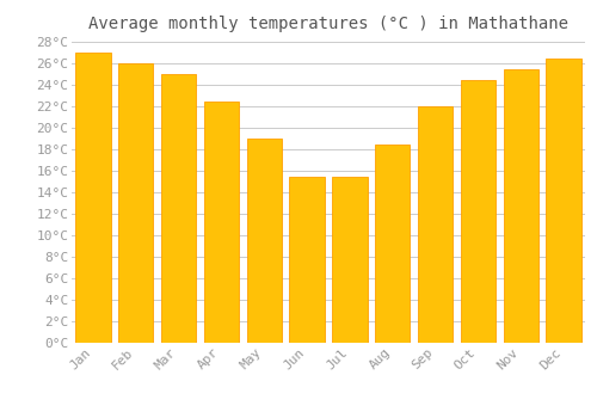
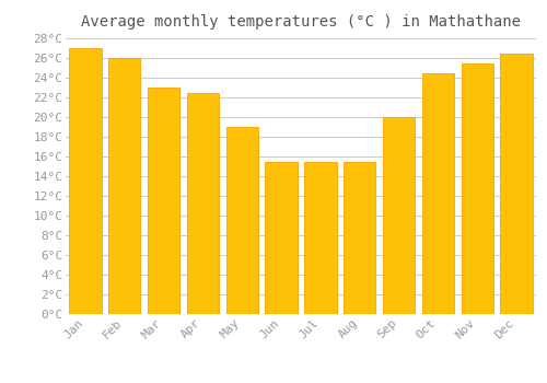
Mar: 25.0°C -> 23.0°C
Aug: 18.5°C -> 15.4°C
Sep: 22.0°C -> 20.0°C
